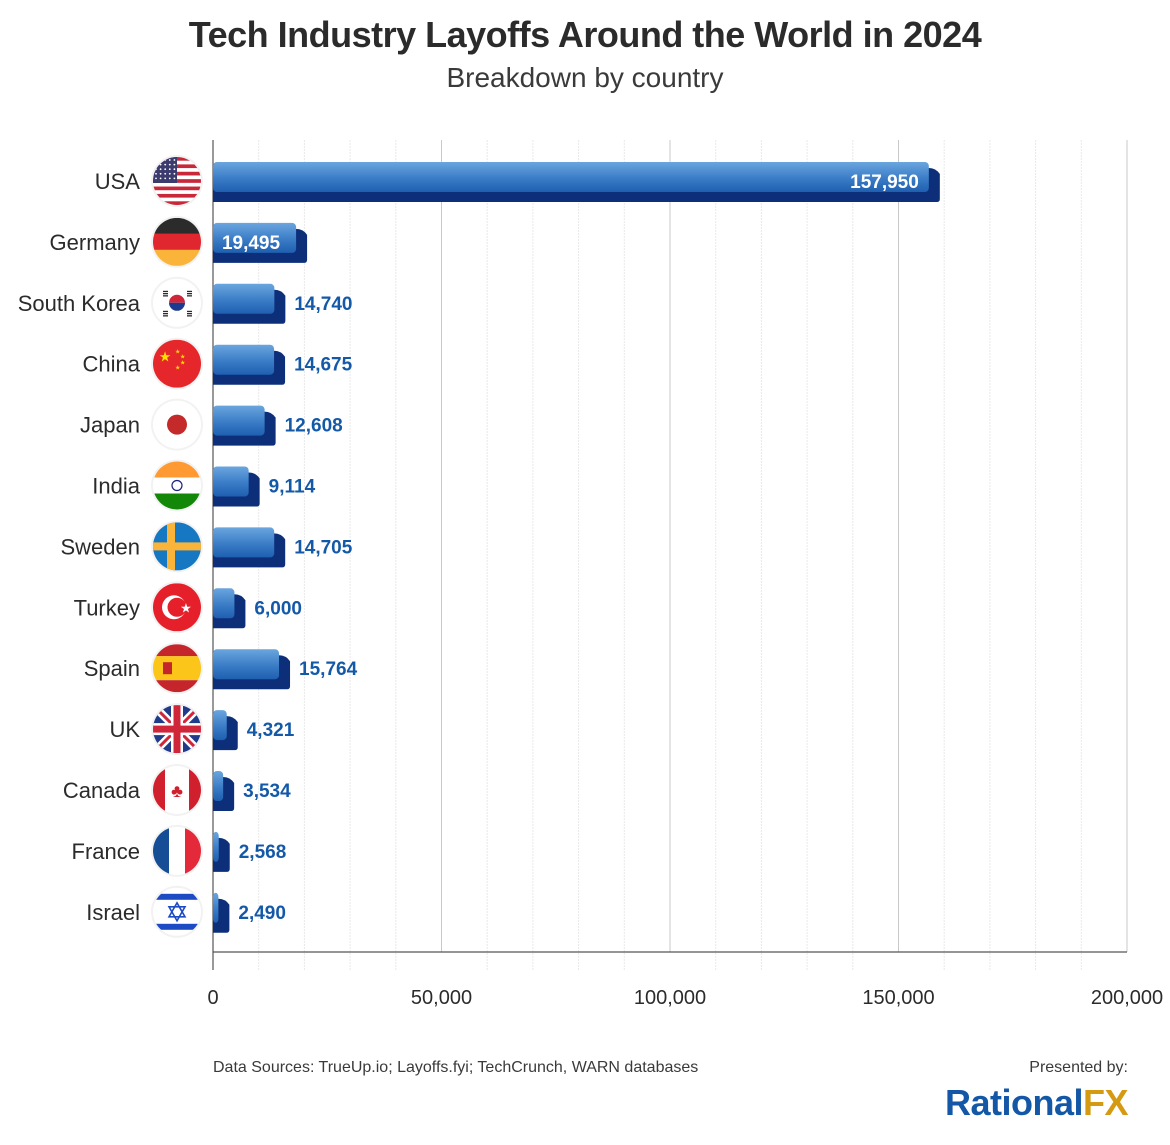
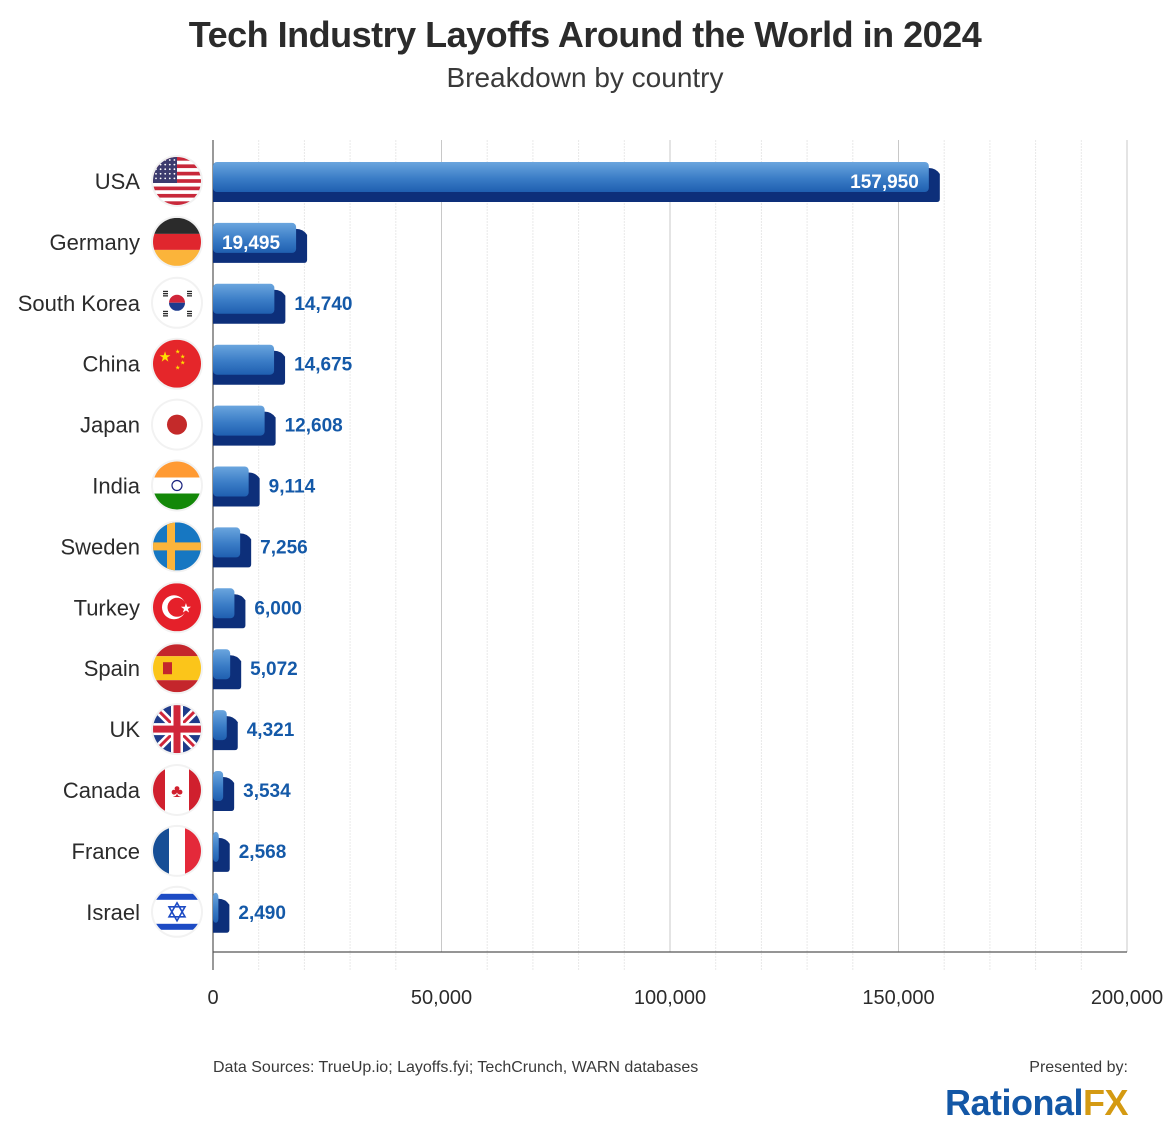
Sweden: 14,705 -> 7,256
Spain: 15,764 -> 5,072
